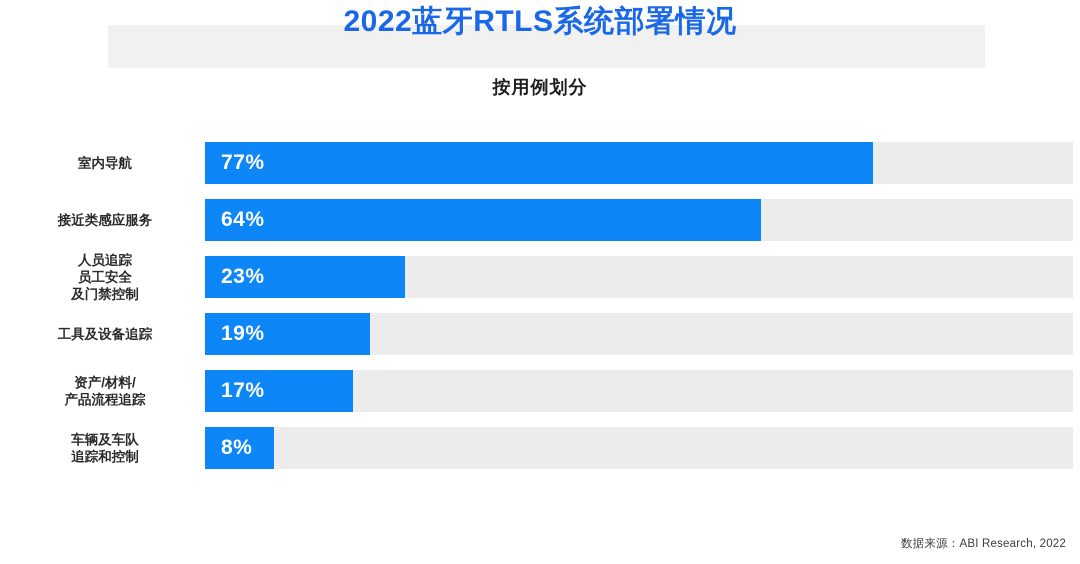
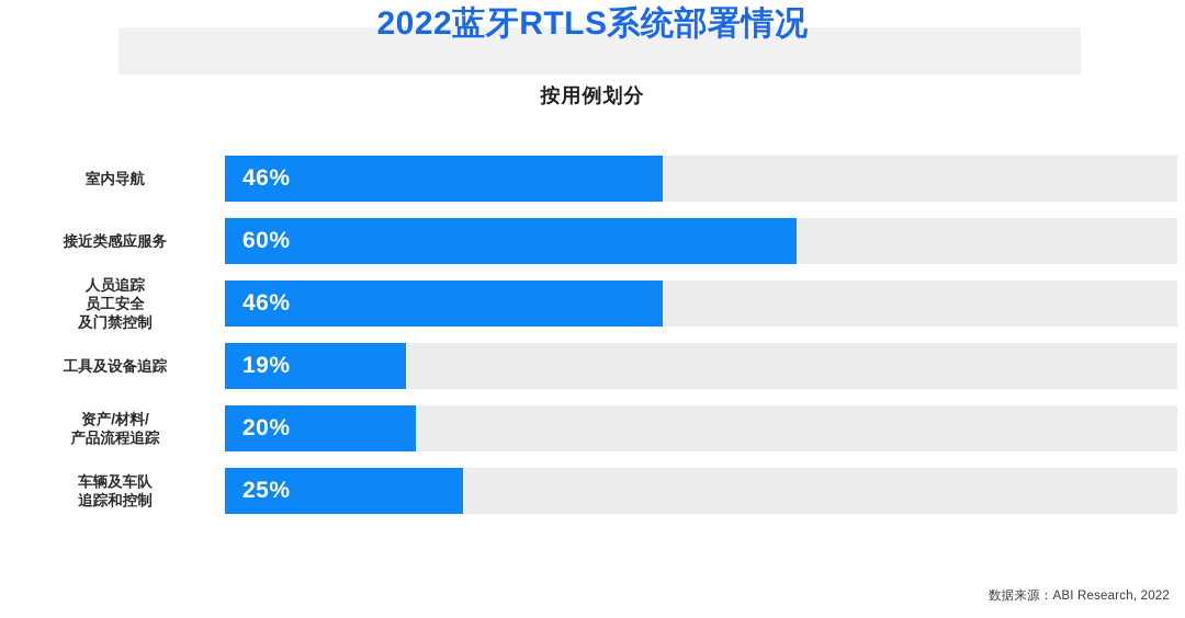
室内导航: 77% -> 46%
接近类感应服务: 64% -> 60%
人员追踪 员工安全 及门禁控制: 23% -> 46%
资产/材料/ 产品流程追踪: 17% -> 20%
车辆及车队 追踪和控制: 8% -> 25%
